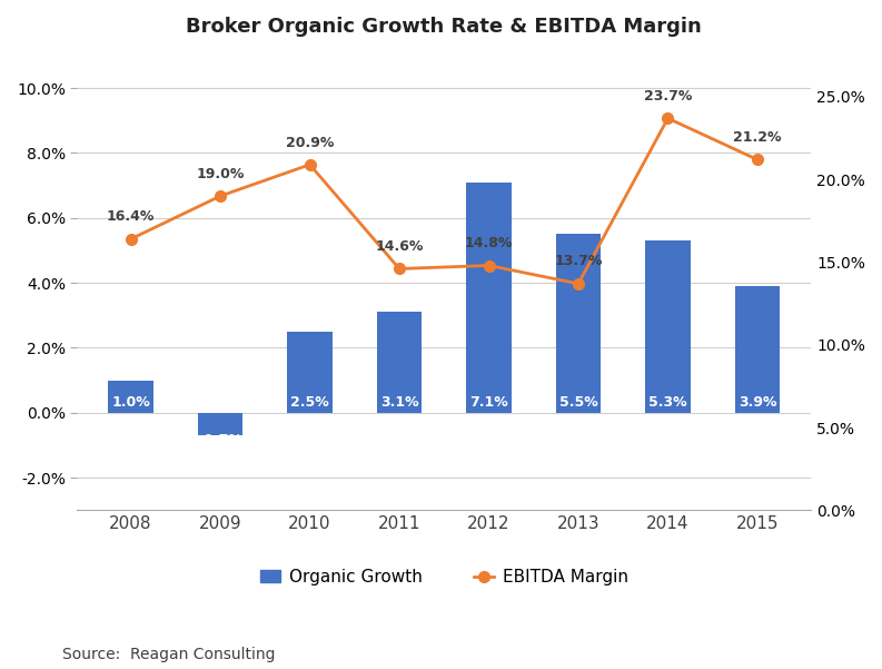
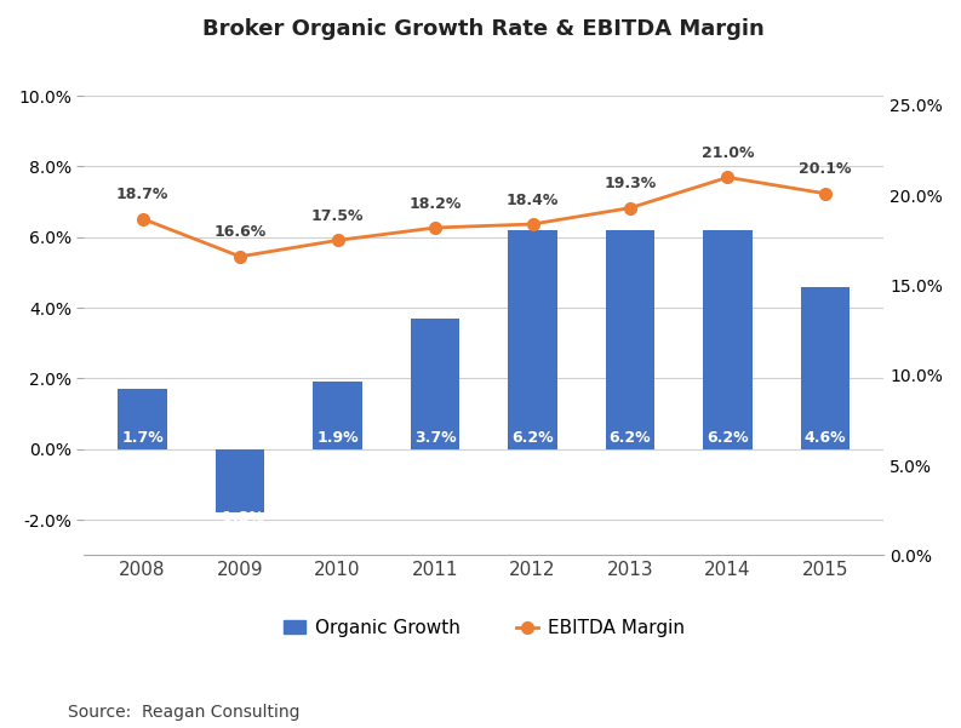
Organic Growth/2008: 1.0% -> 1.7%
EBITDA Margin/2008: 16.4% -> 18.7%
Organic Growth/2009: -0.7% -> -1.8%
EBITDA Margin/2009: 19.0% -> 16.6%
Organic Growth/2010: 2.5% -> 1.9%
EBITDA Margin/2010: 20.9% -> 17.5%
Organic Growth/2011: 3.1% -> 3.7%
EBITDA Margin/2011: 14.6% -> 18.2%
Organic Growth/2012: 7.1% -> 6.2%
EBITDA Margin/2012: 14.8% -> 18.4%
Organic Growth/2013: 5.5% -> 6.2%
EBITDA Margin/2013: 13.7% -> 19.3%
Organic Growth/2014: 5.3% -> 6.2%
EBITDA Margin/2014: 23.7% -> 21.0%
Organic Growth/2015: 3.9% -> 4.6%
EBITDA Margin/2015: 21.2% -> 20.1%
